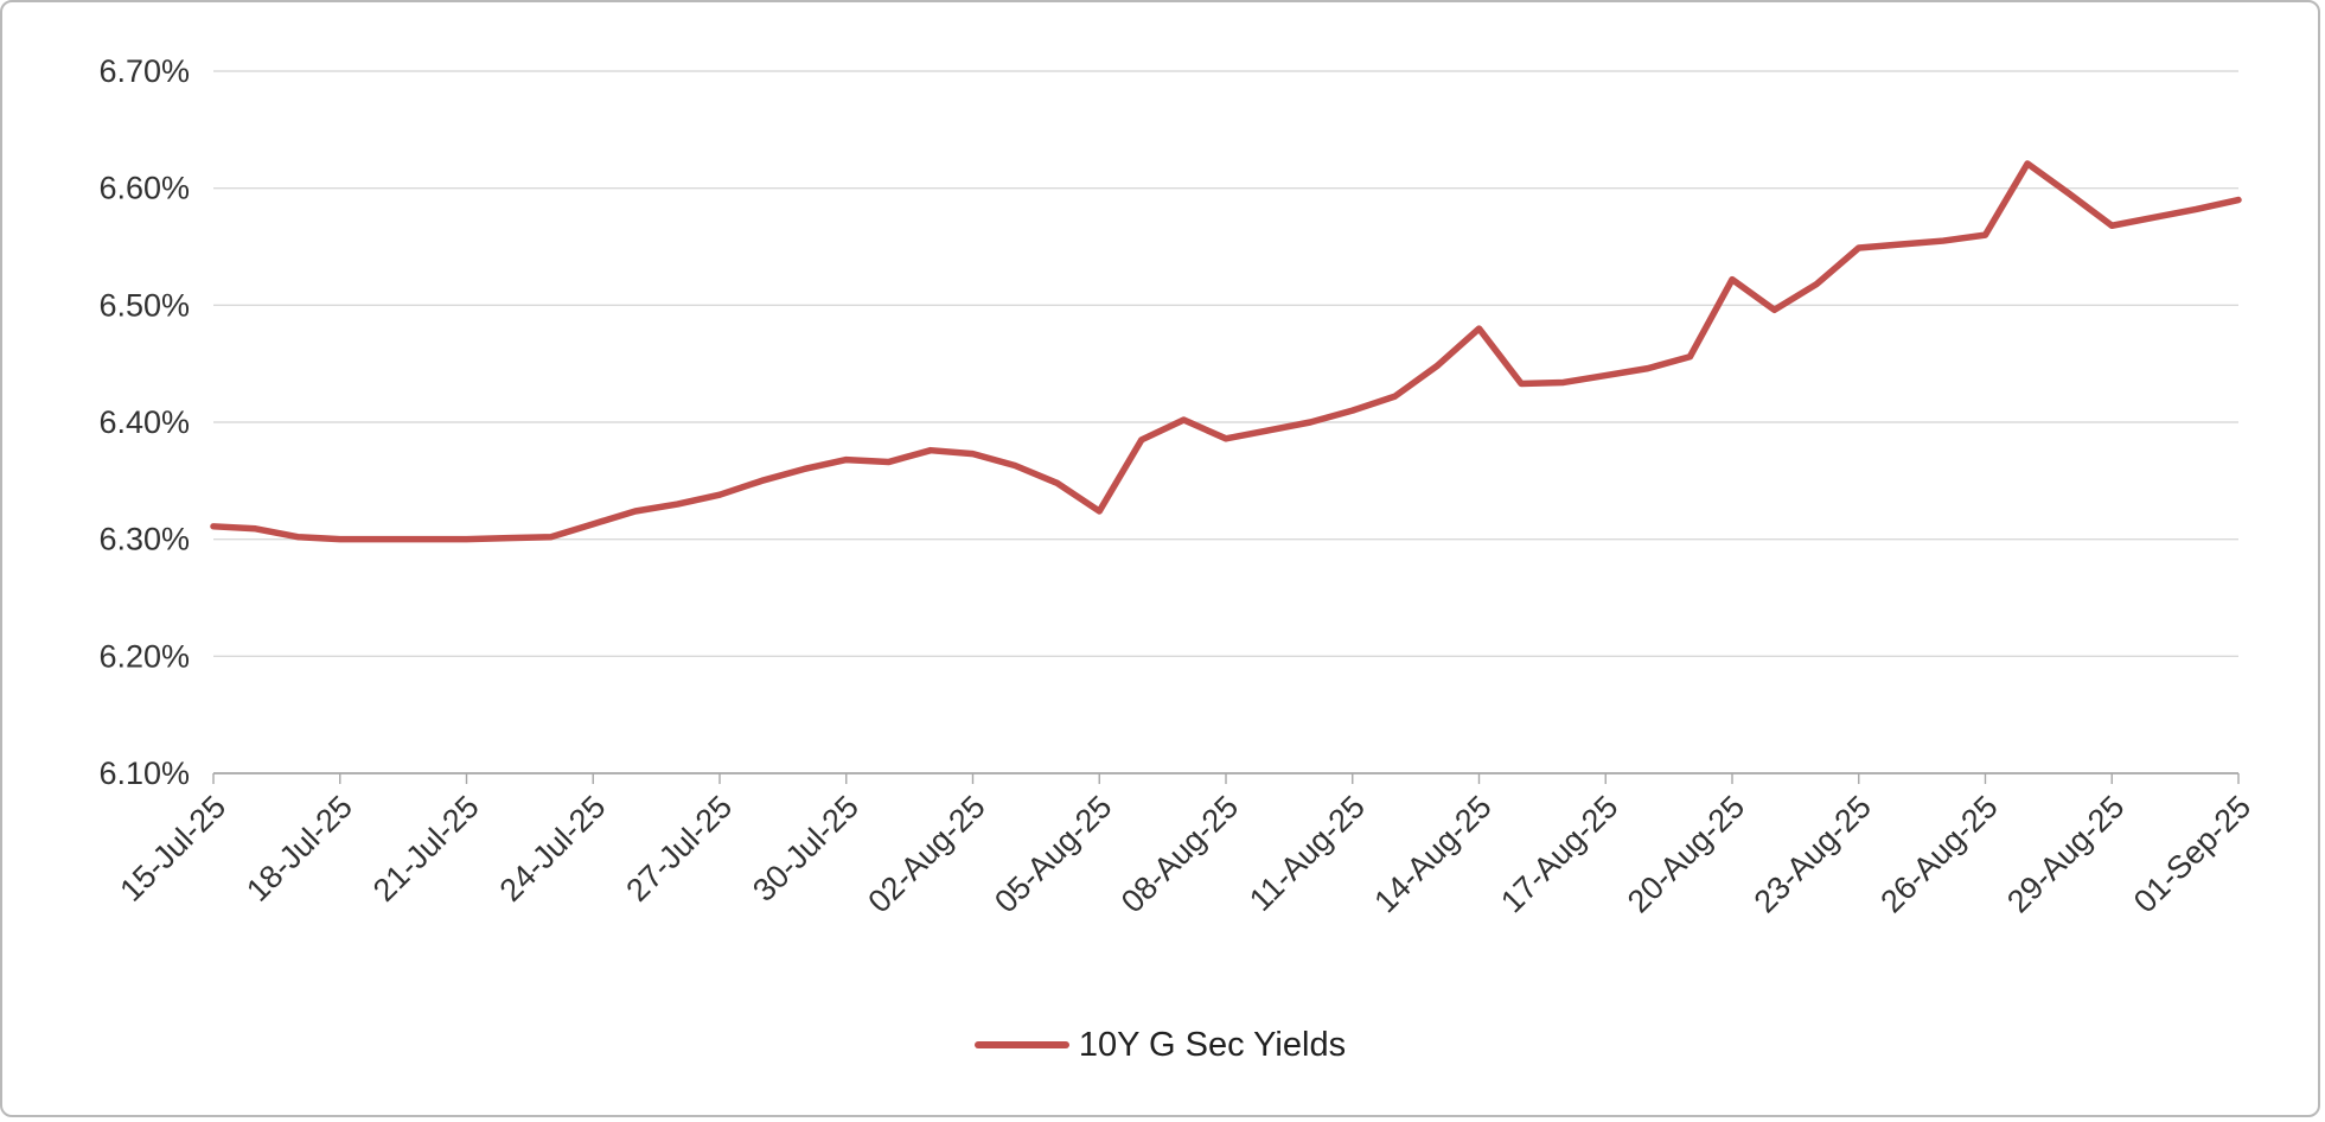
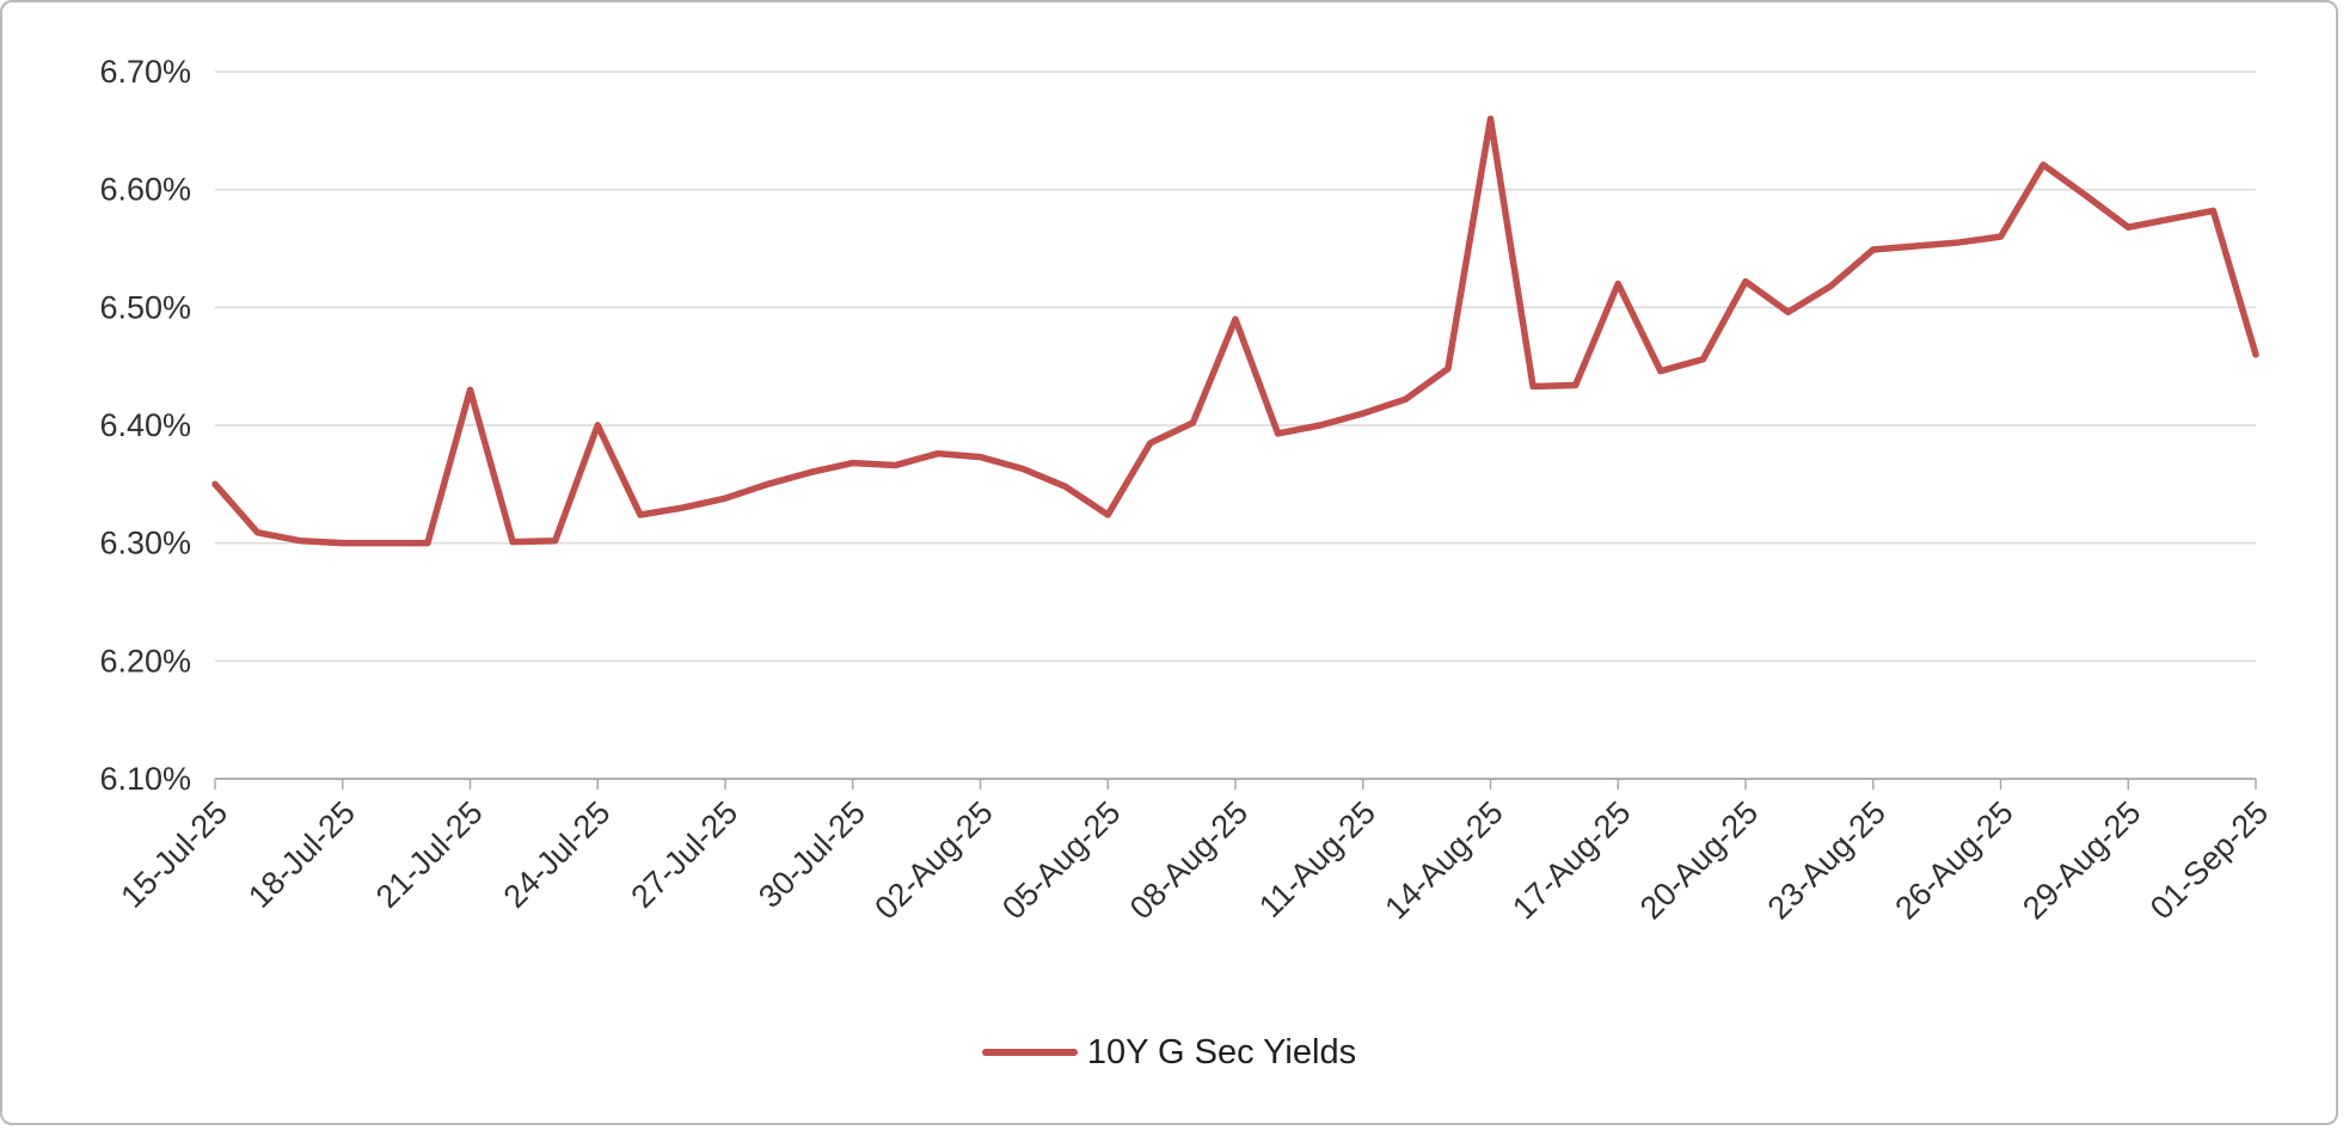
15-Jul-25: 6.31% -> 6.35%
21-Jul-25: 6.30% -> 6.43%
24-Jul-25: 6.31% -> 6.40%
08-Aug-25: 6.39% -> 6.49%
14-Aug-25: 6.48% -> 6.66%
17-Aug-25: 6.44% -> 6.52%
01-Sep-25: 6.59% -> 6.46%
